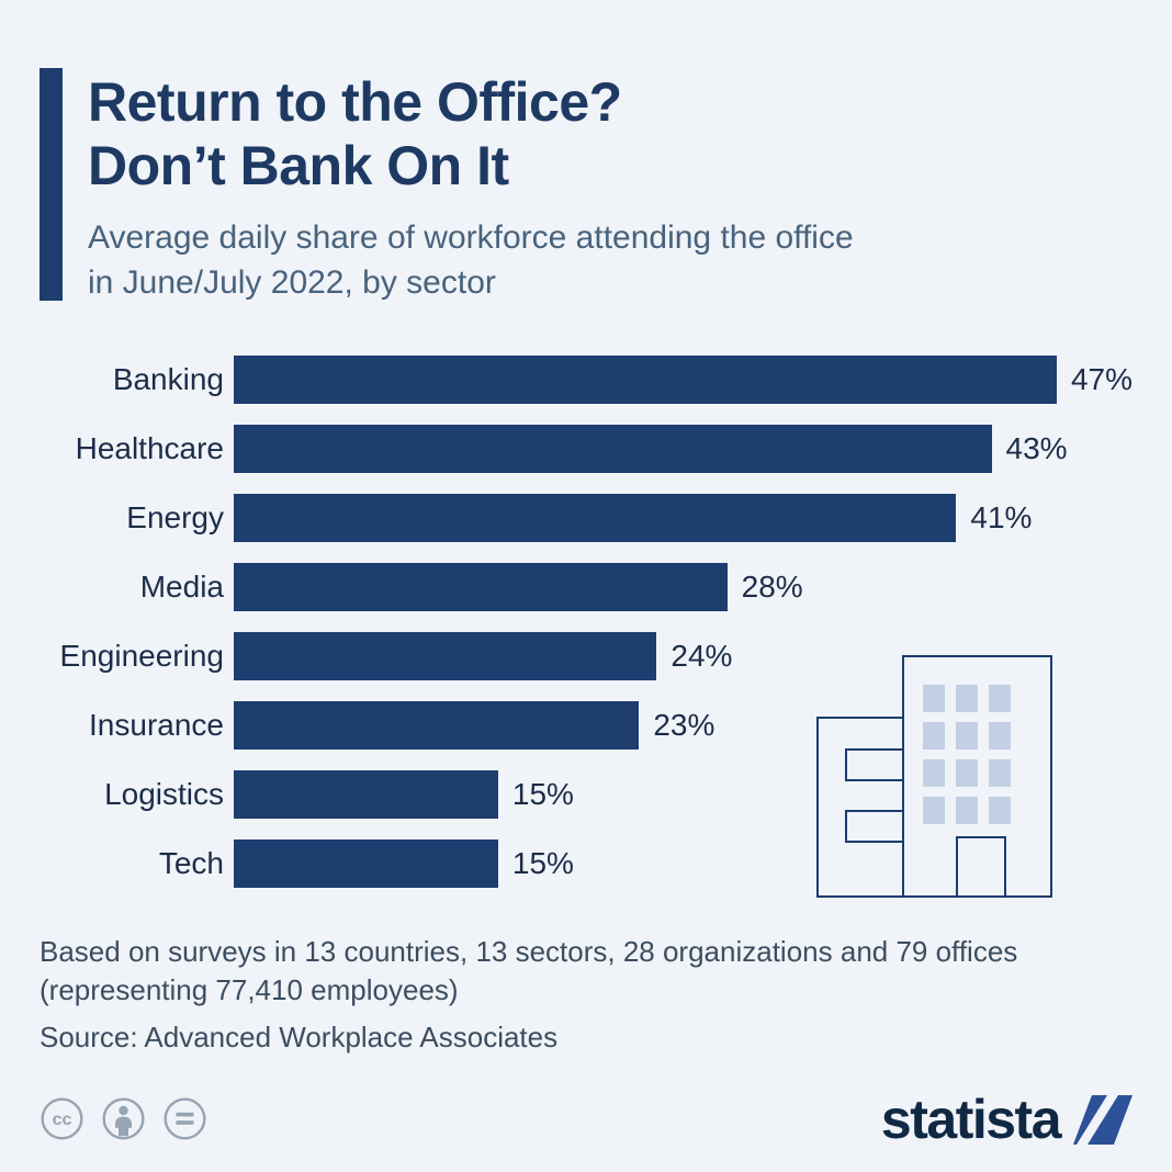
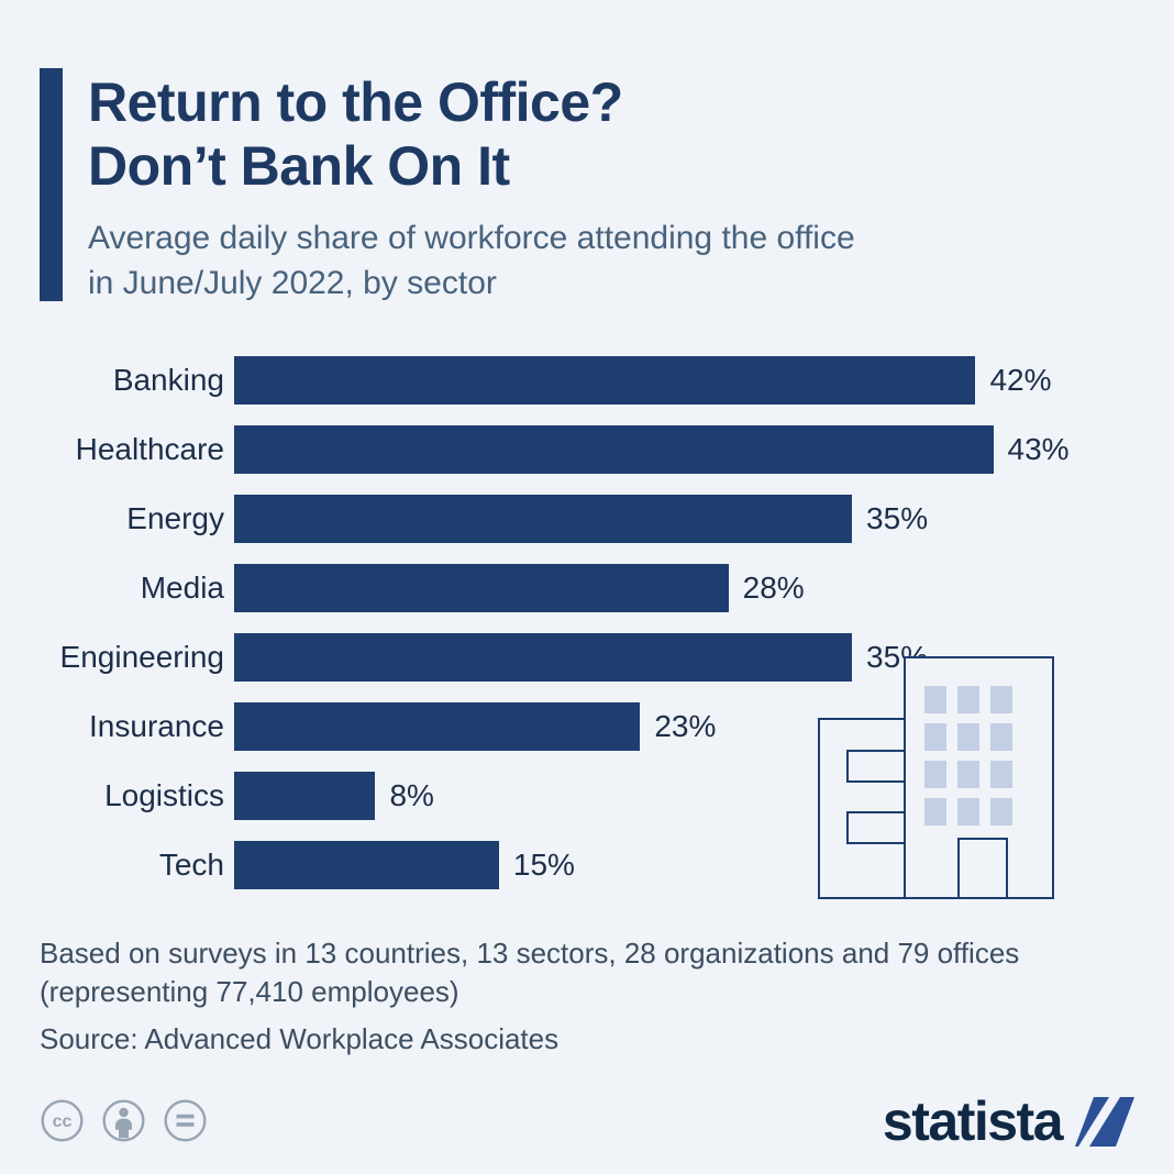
Banking: 47% -> 42%
Energy: 41% -> 35%
Engineering: 24% -> 35%
Logistics: 15% -> 8%
